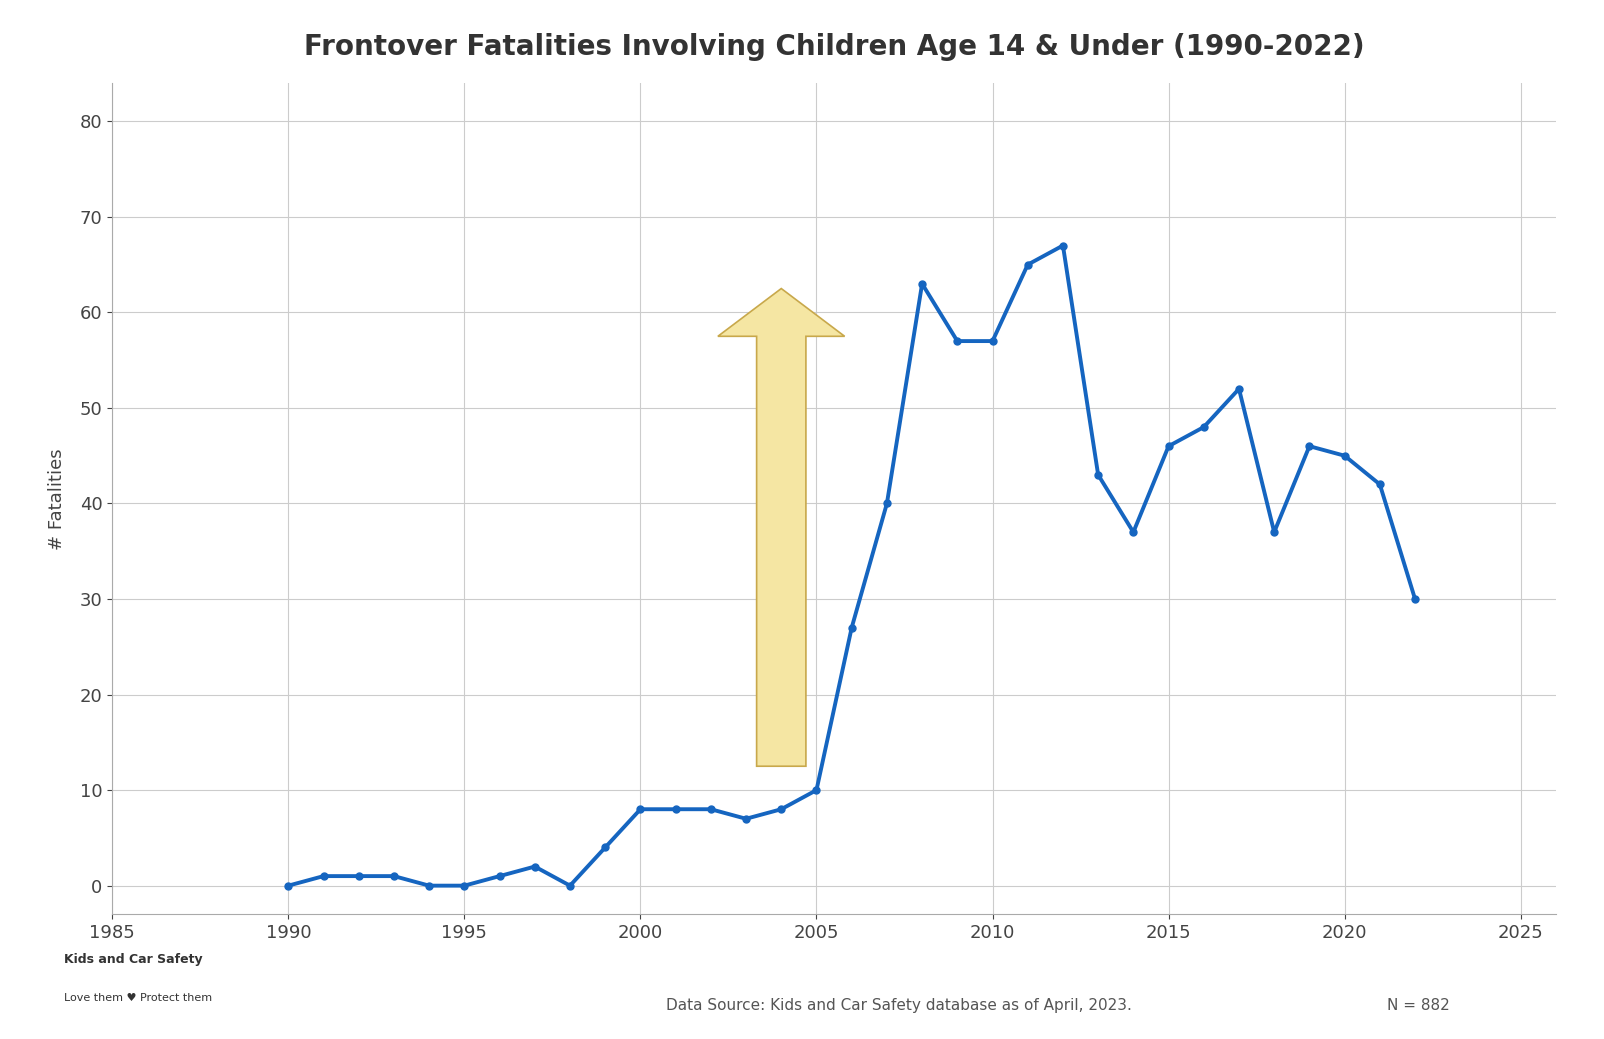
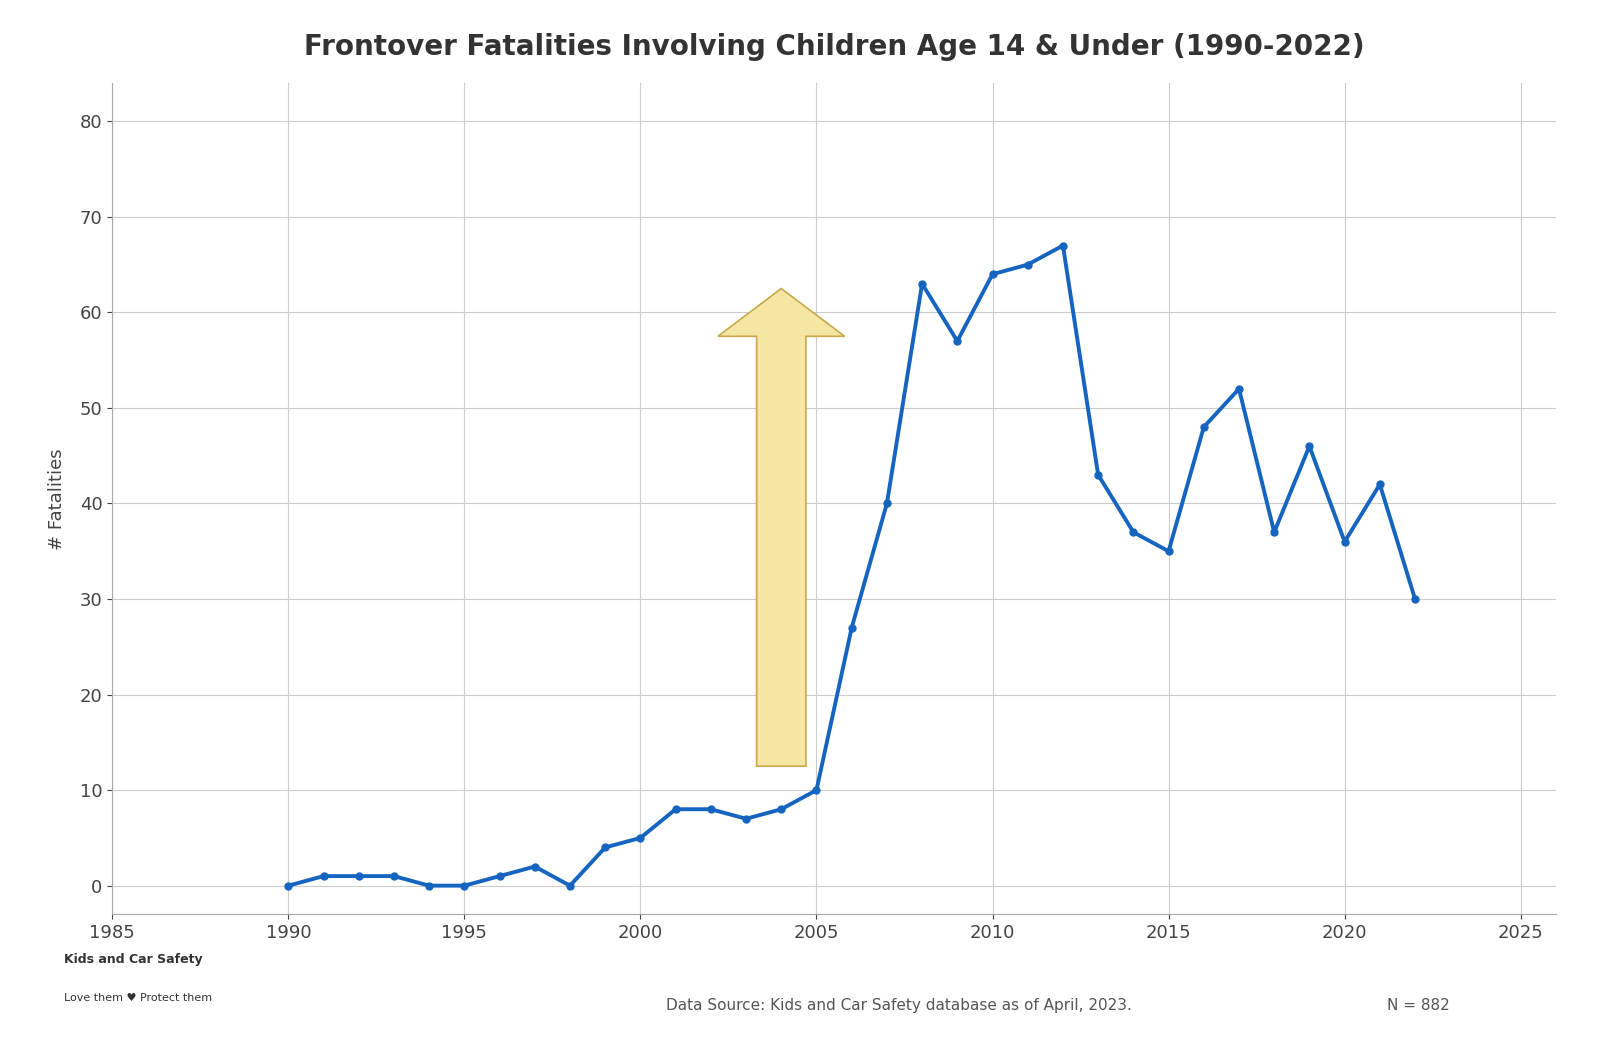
2000: 8 -> 5
2010: 57 -> 64
2015: 46 -> 35
2020: 45 -> 36
